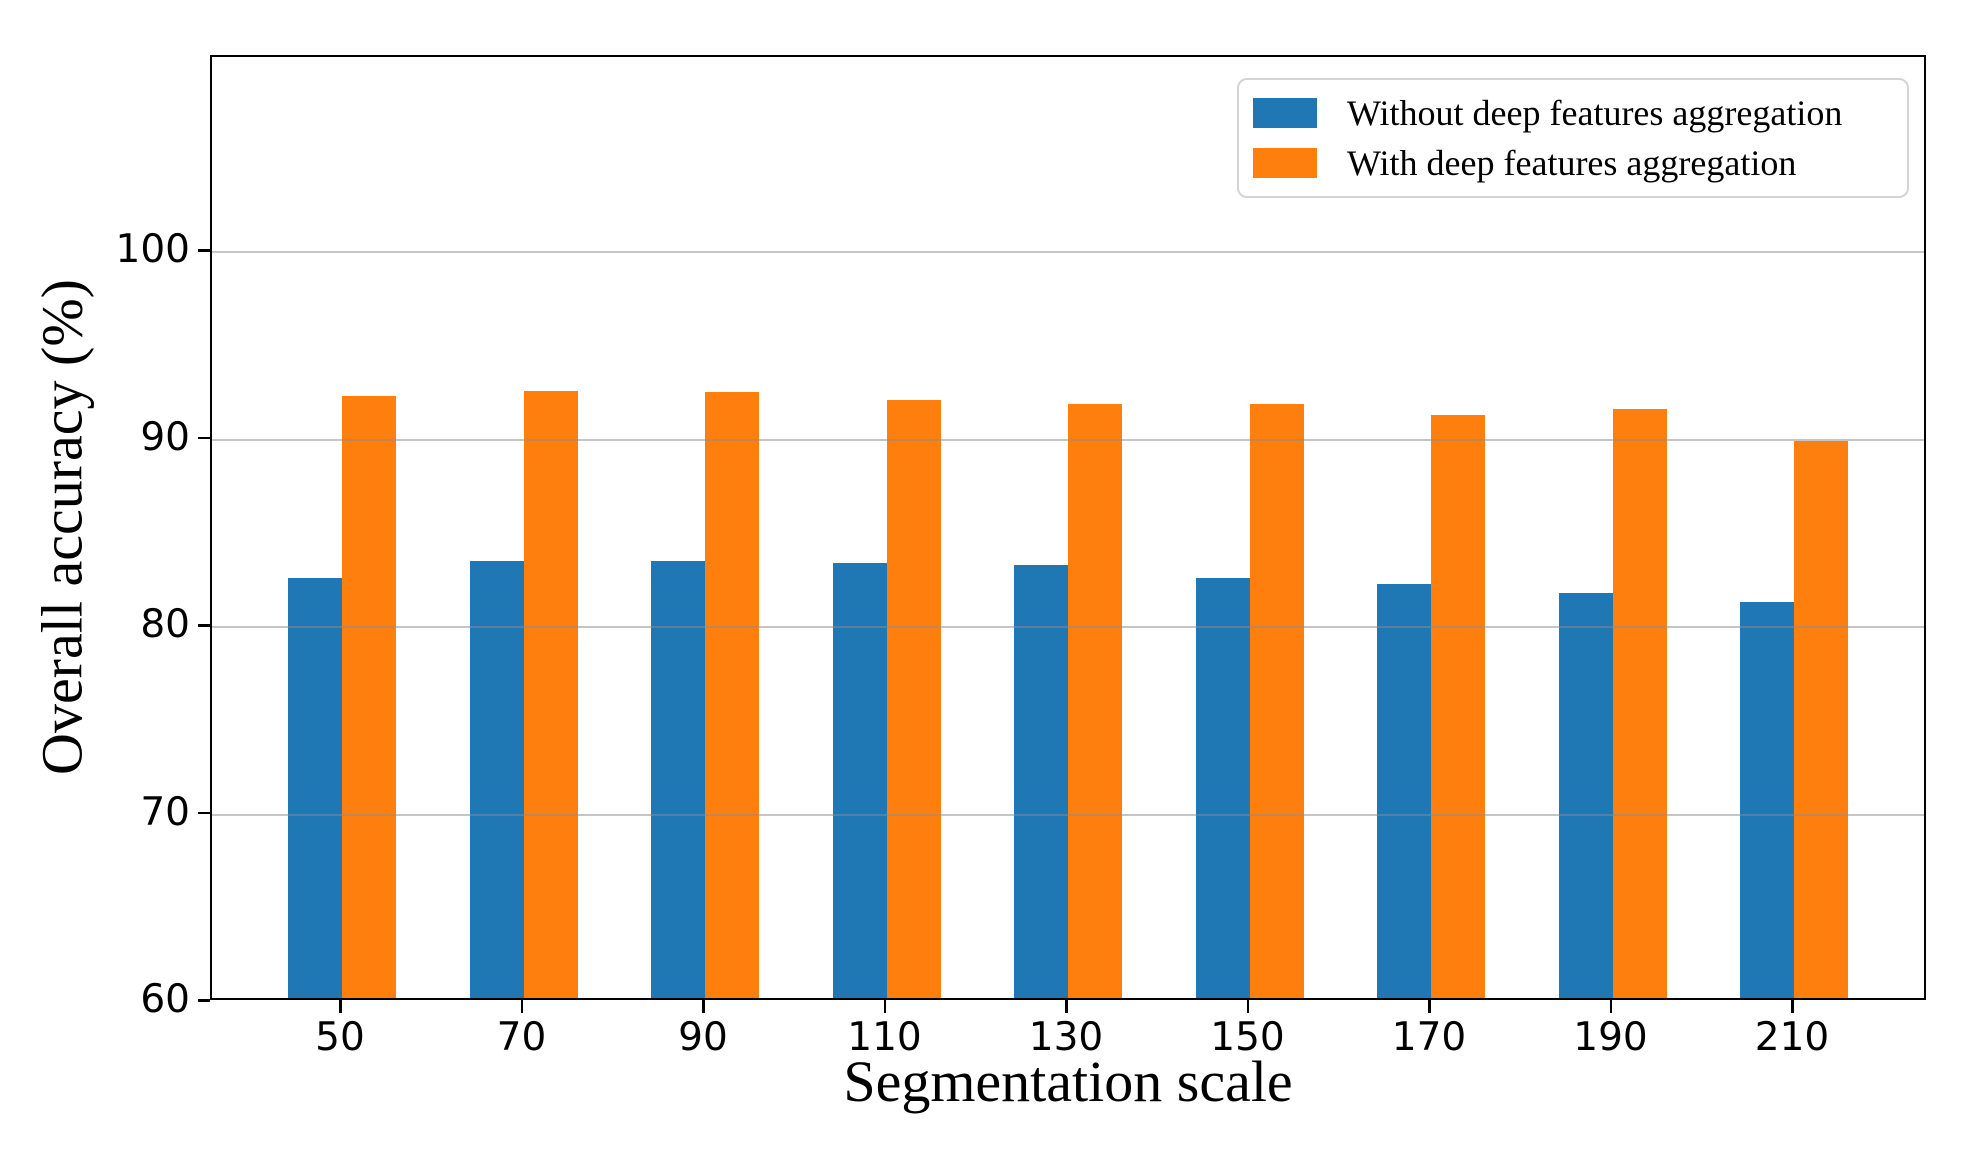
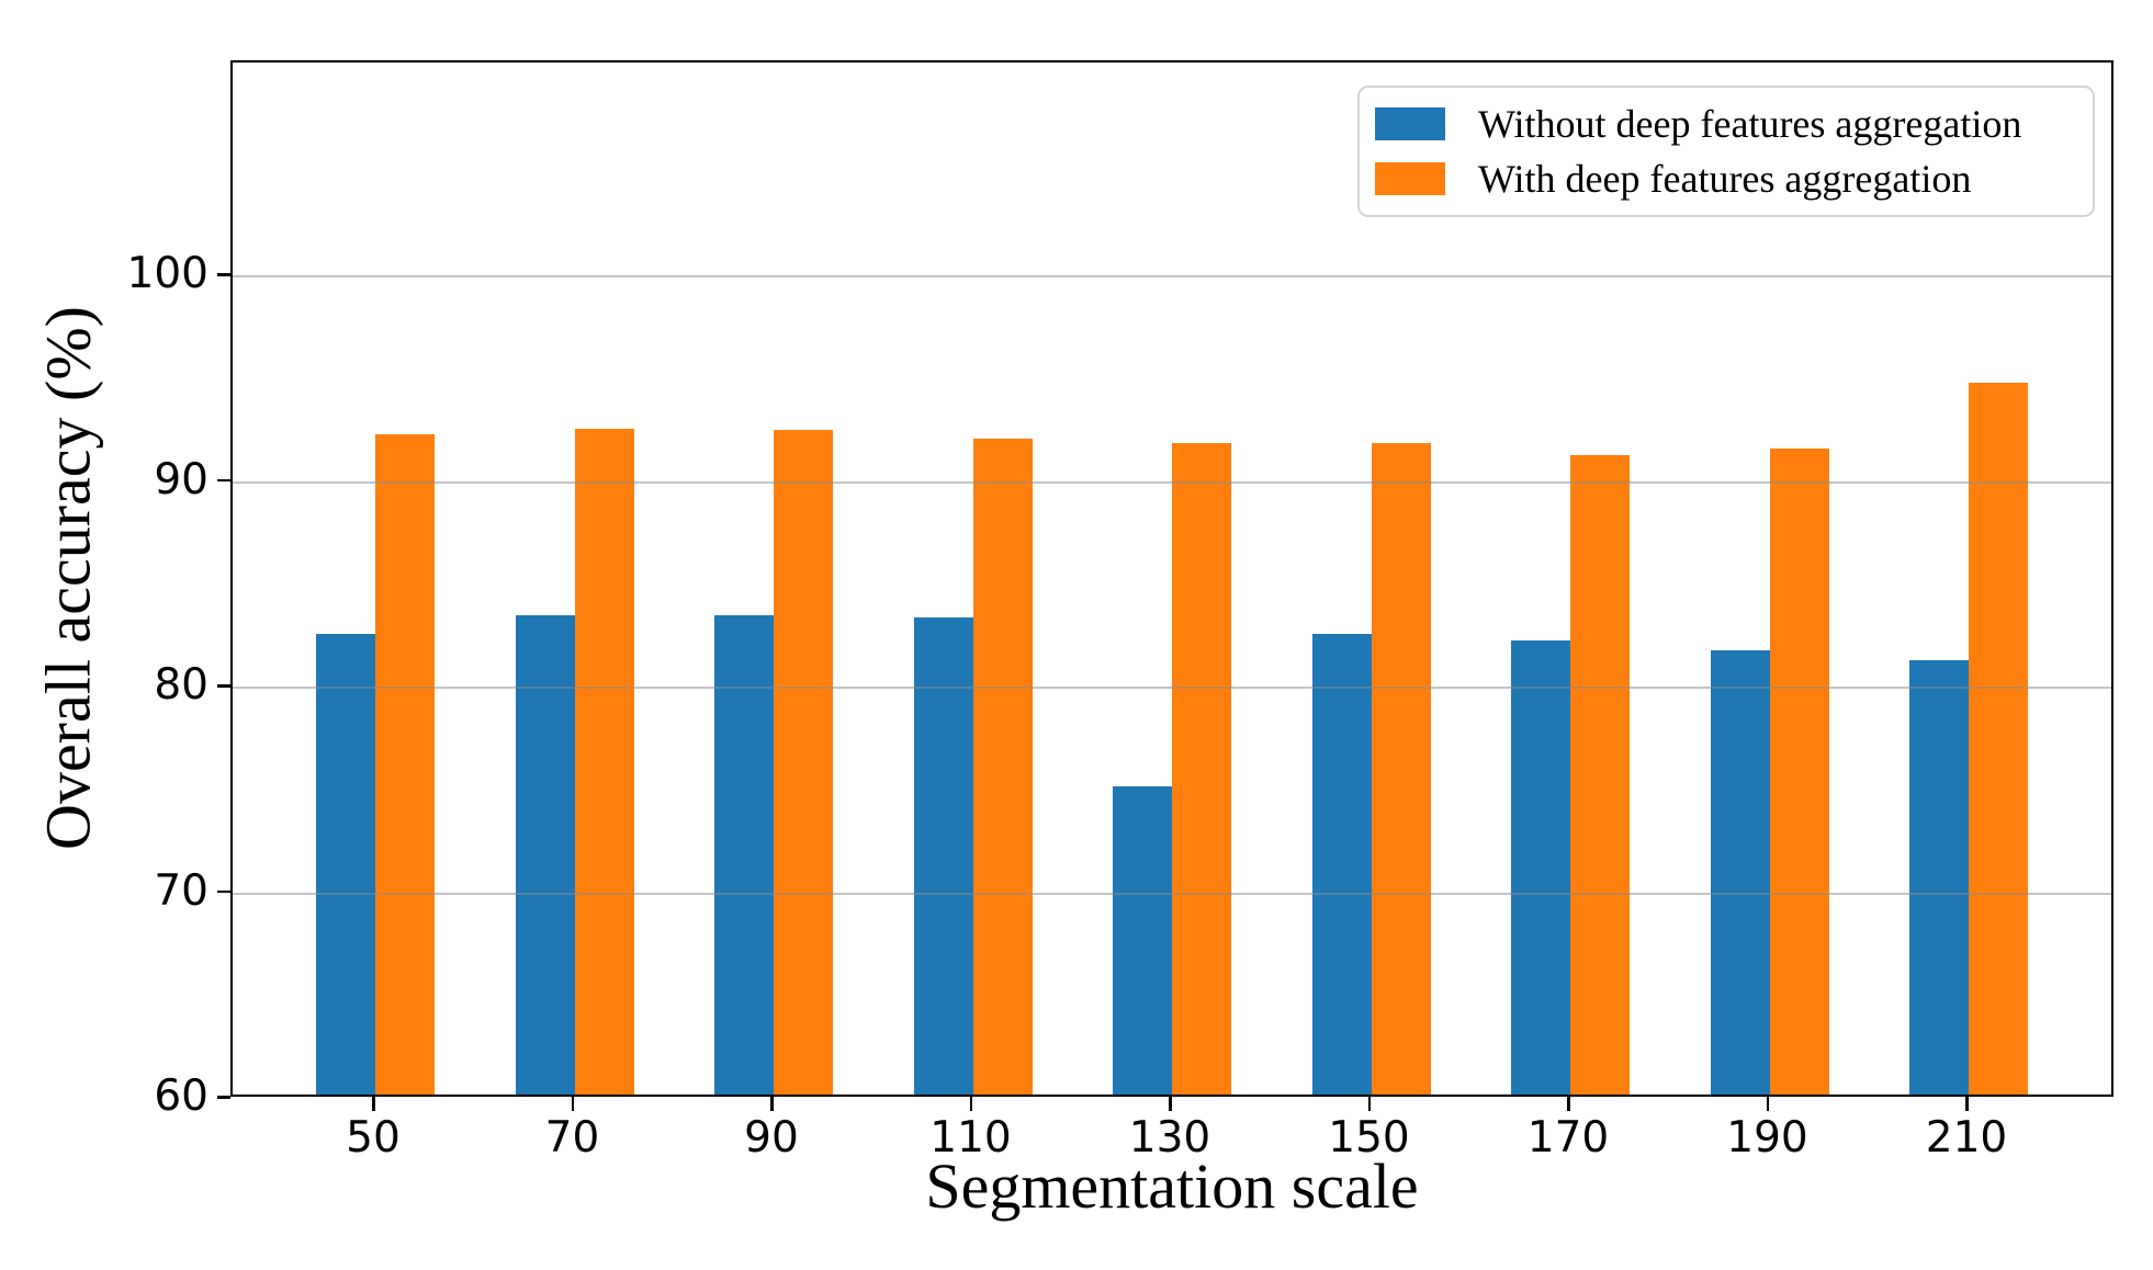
Without deep features aggregation/130: 83.1 -> 75.0
With deep features aggregation/210: 89.7 -> 94.6
